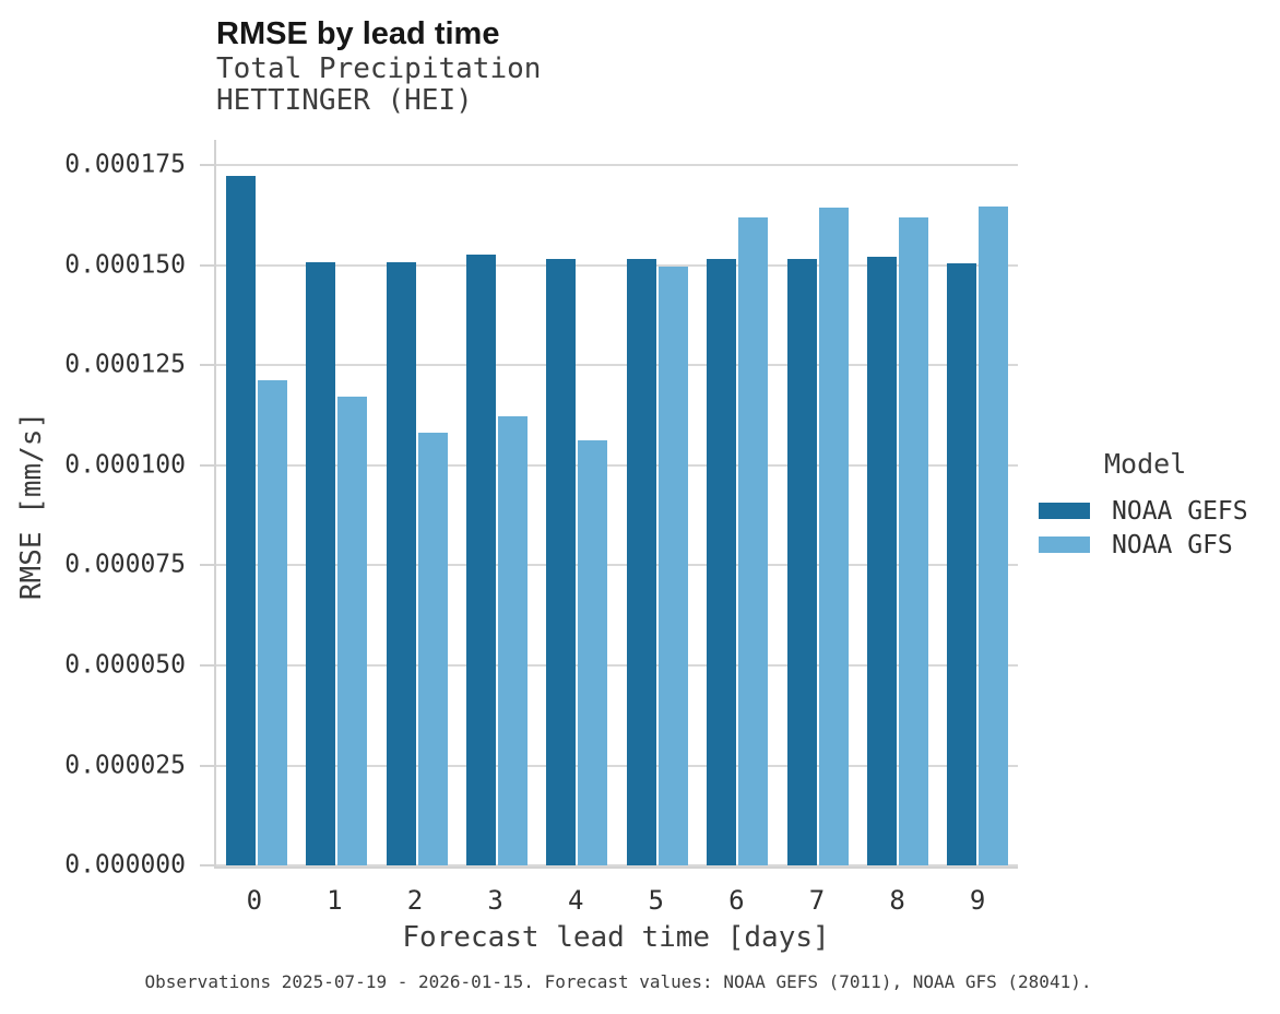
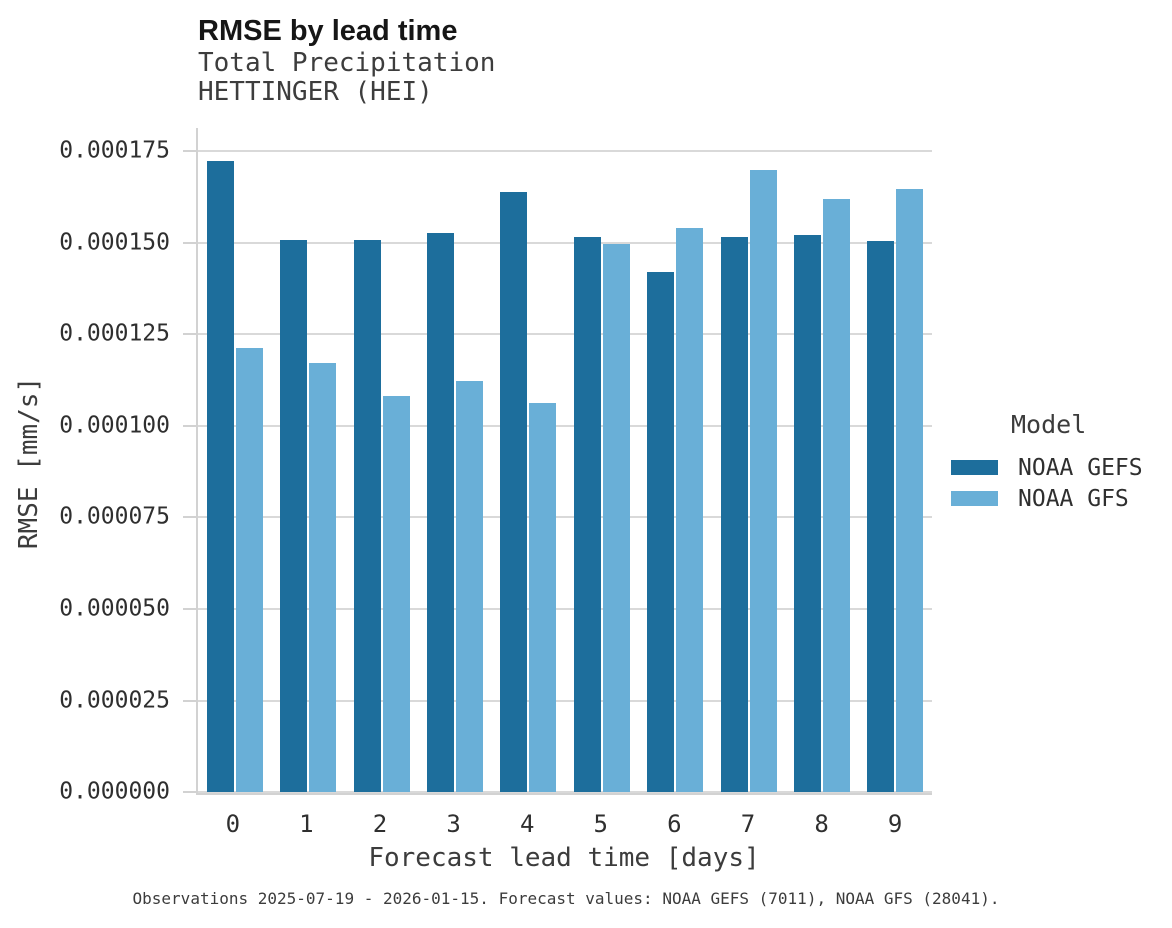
NOAA GEFS/4: 0.000152 -> 0.000164
NOAA GEFS/6: 0.000152 -> 0.000142
NOAA GFS/6: 0.000162 -> 0.000154
NOAA GFS/7: 0.000165 -> 0.000170
